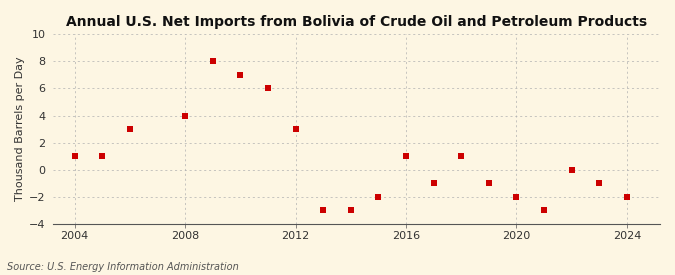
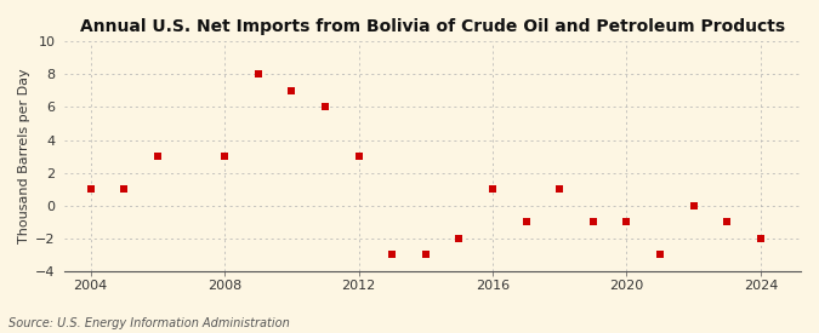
2008: 4 -> 3
2020: -2 -> -1
